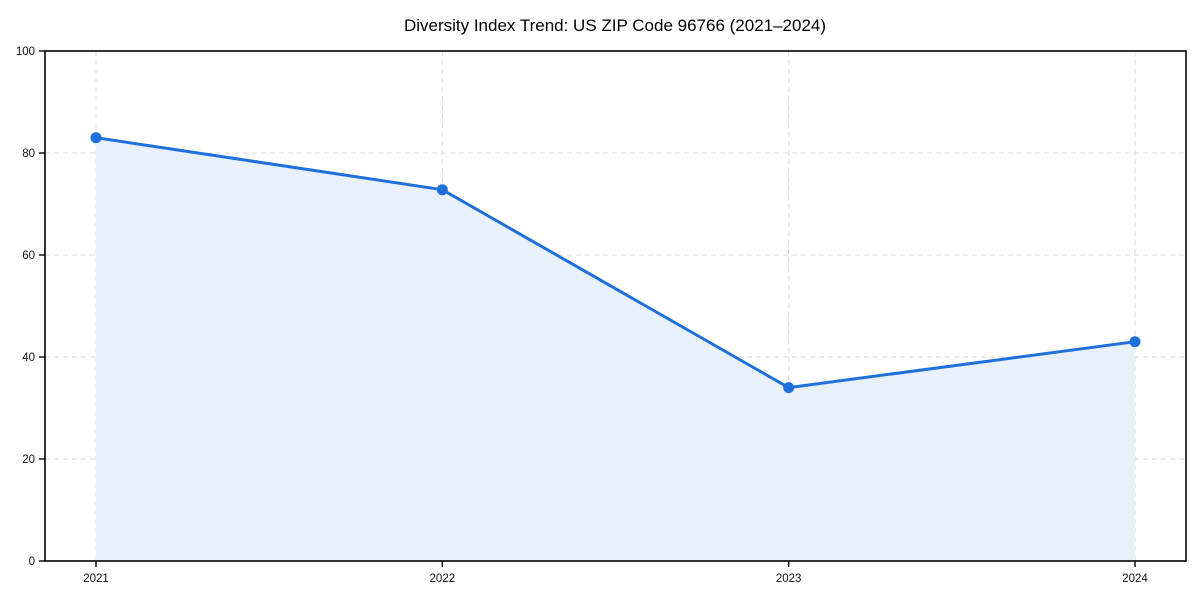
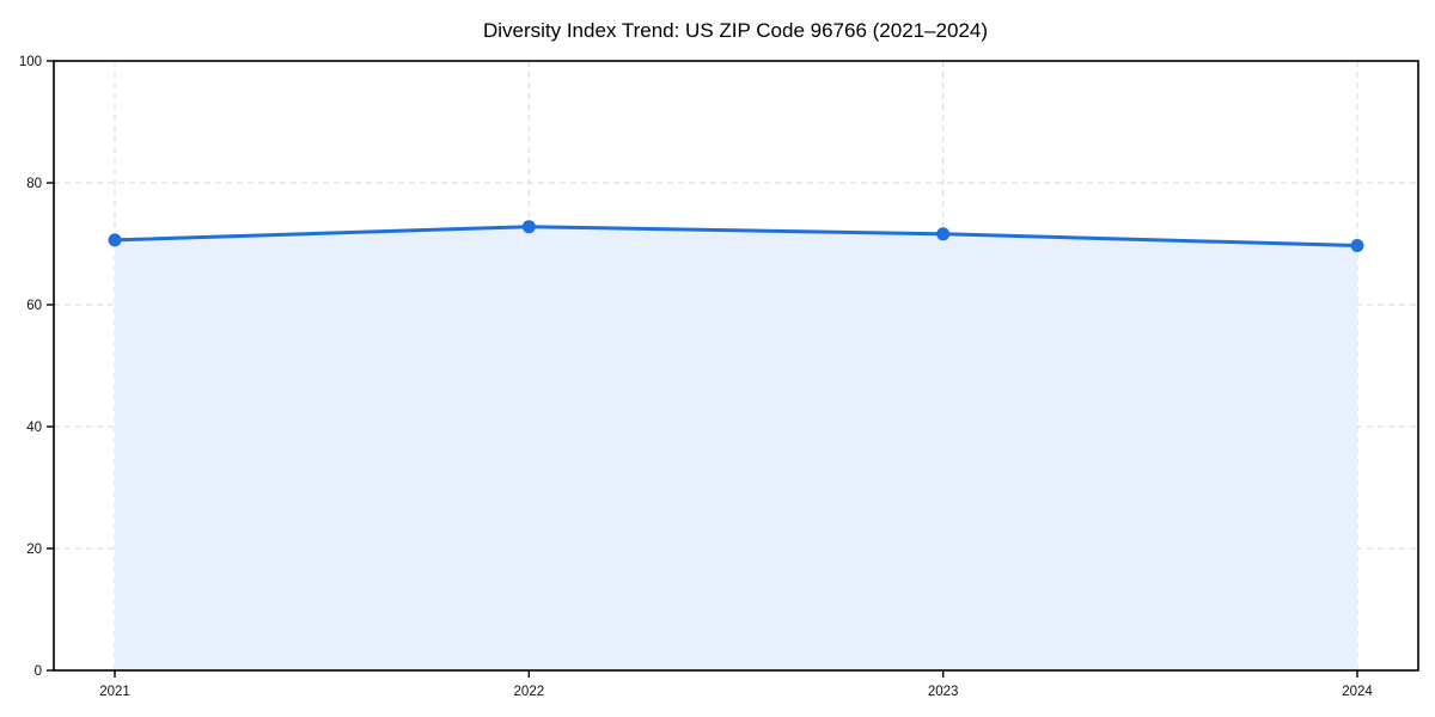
2021: 83 -> 71
2023: 34 -> 72
2024: 43 -> 70
